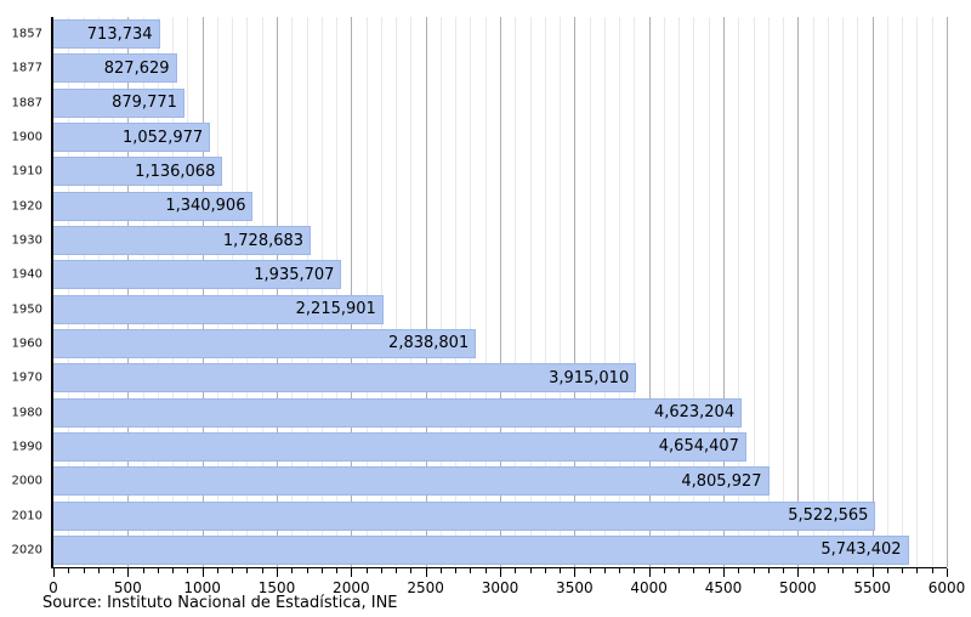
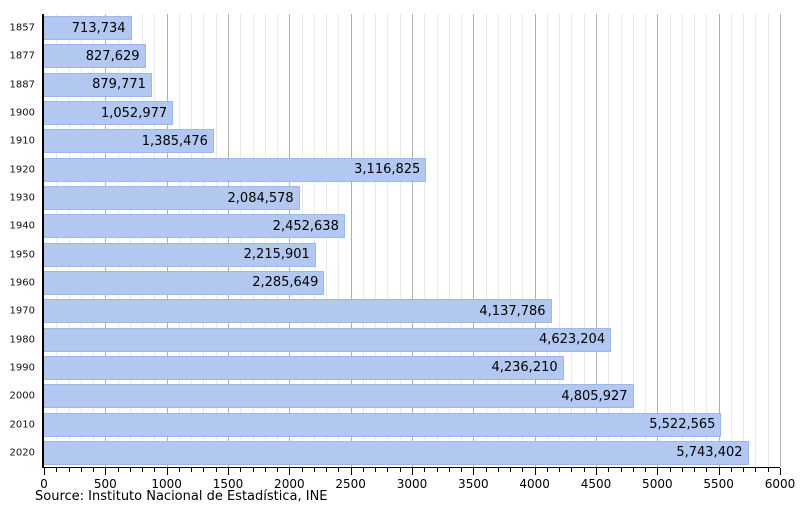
1910: 1,136,068 -> 1,385,476
1920: 1,340,906 -> 3,116,825
1930: 1,728,683 -> 2,084,578
1940: 1,935,707 -> 2,452,638
1960: 2,838,801 -> 2,285,649
1970: 3,915,010 -> 4,137,786
1990: 4,654,407 -> 4,236,210
